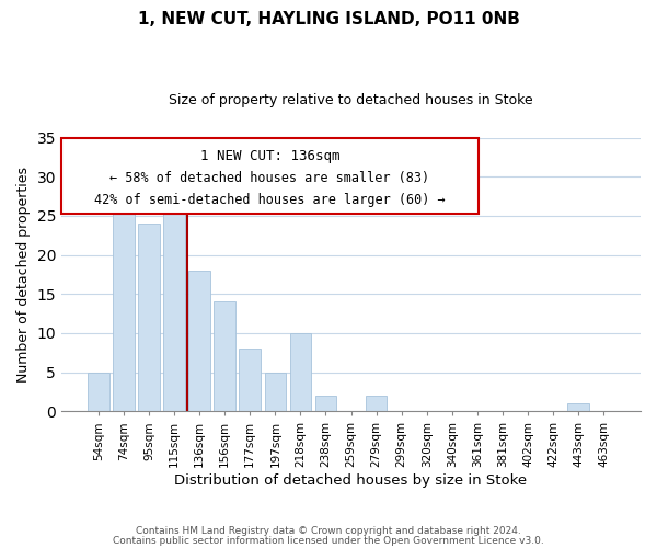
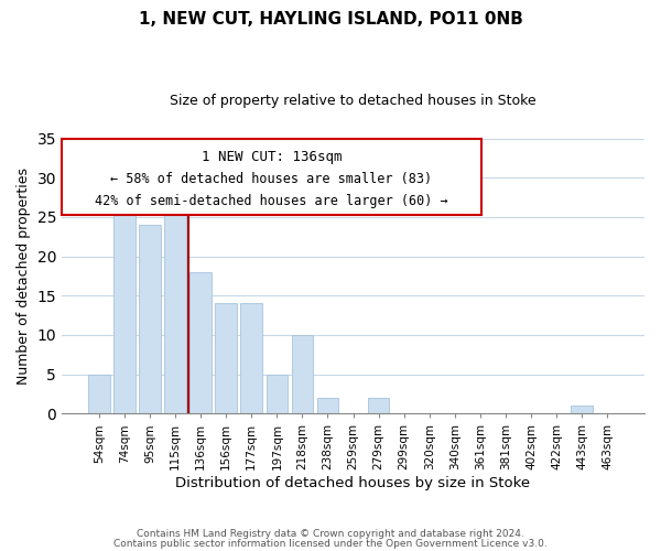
177sqm: 8 -> 14
